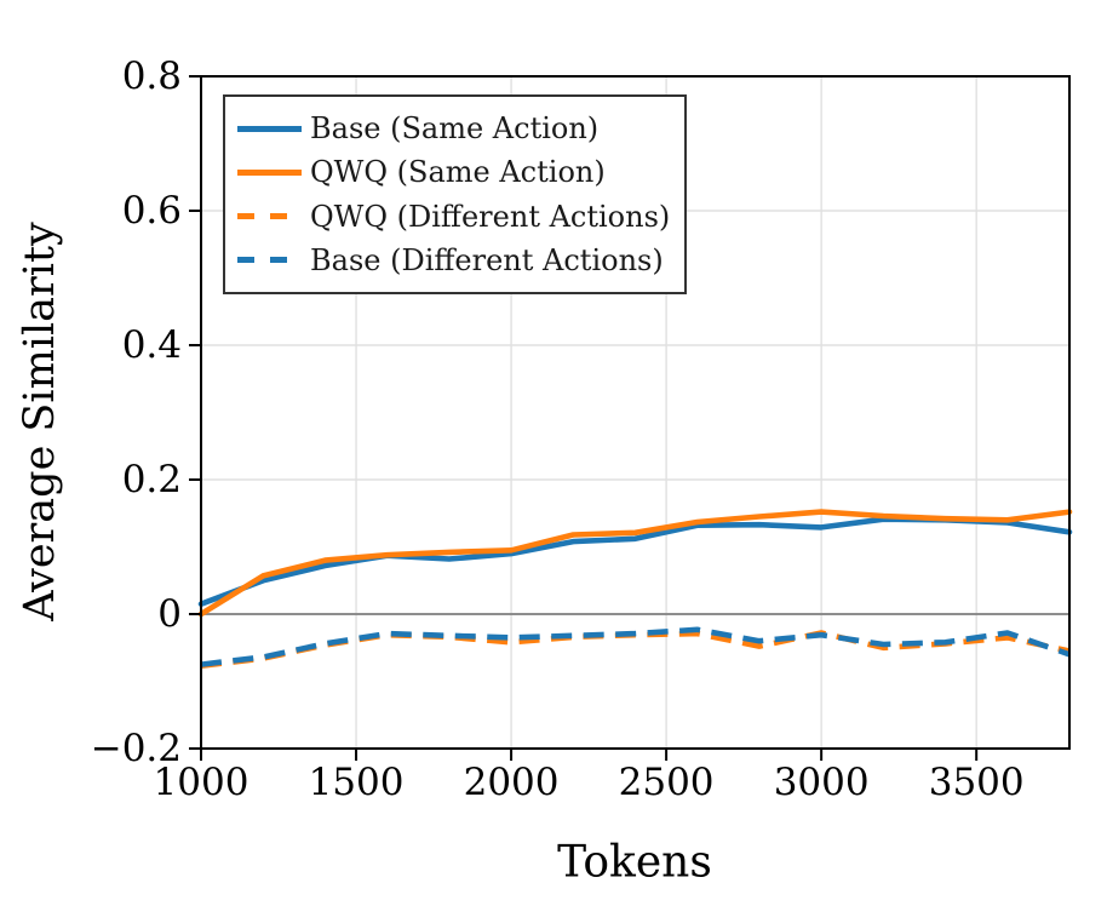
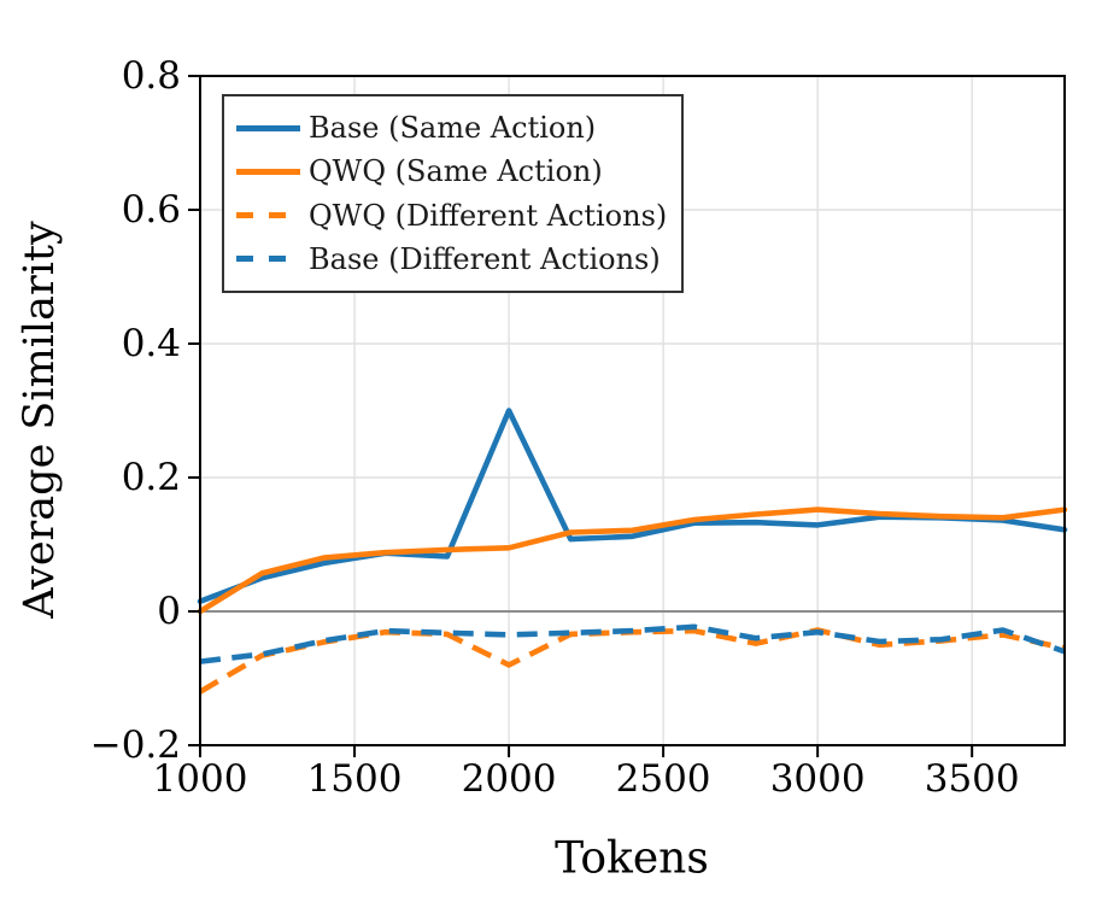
QWQ (Different Actions)/1000: -0.08 -> -0.12
Base (Same Action)/2000: 0.09 -> 0.30
QWQ (Different Actions)/2000: -0.04 -> -0.08
